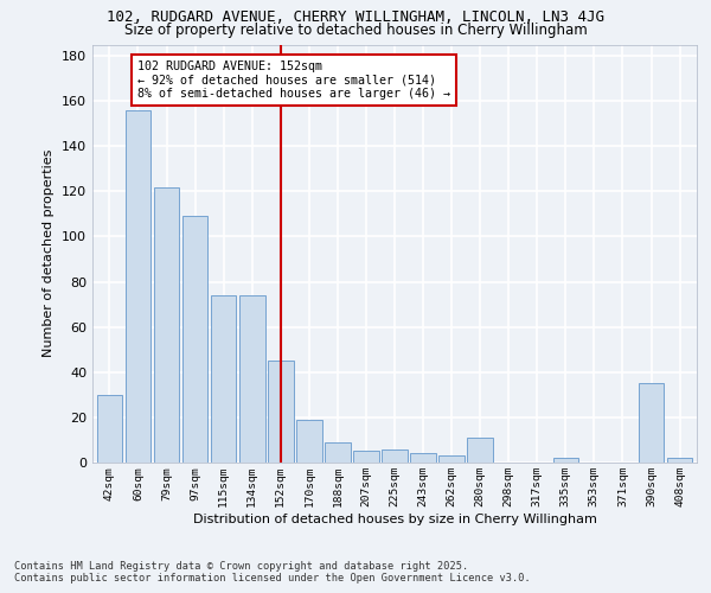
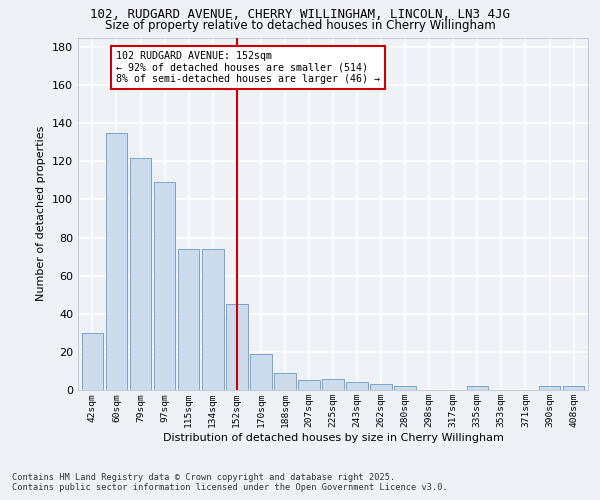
60sqm: 156 -> 135
280sqm: 11 -> 2
390sqm: 35 -> 2
